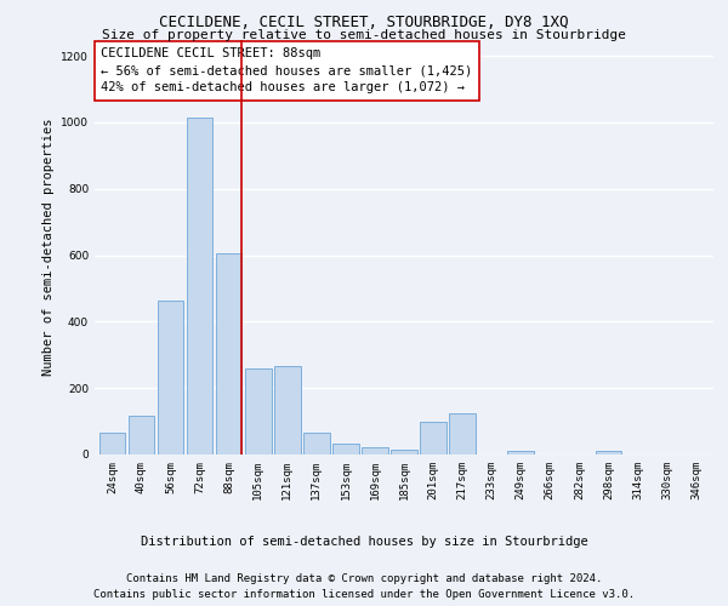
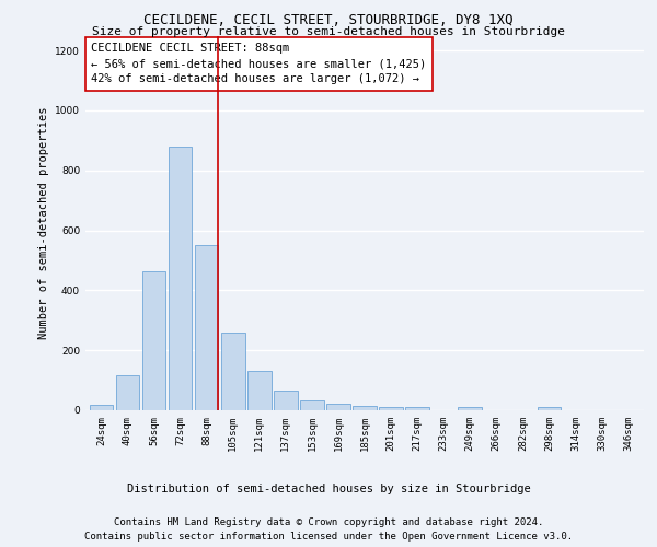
24sqm: 65 -> 20
72sqm: 1015 -> 880
88sqm: 605 -> 550
121sqm: 265 -> 130
201sqm: 100 -> 10
217sqm: 125 -> 12
